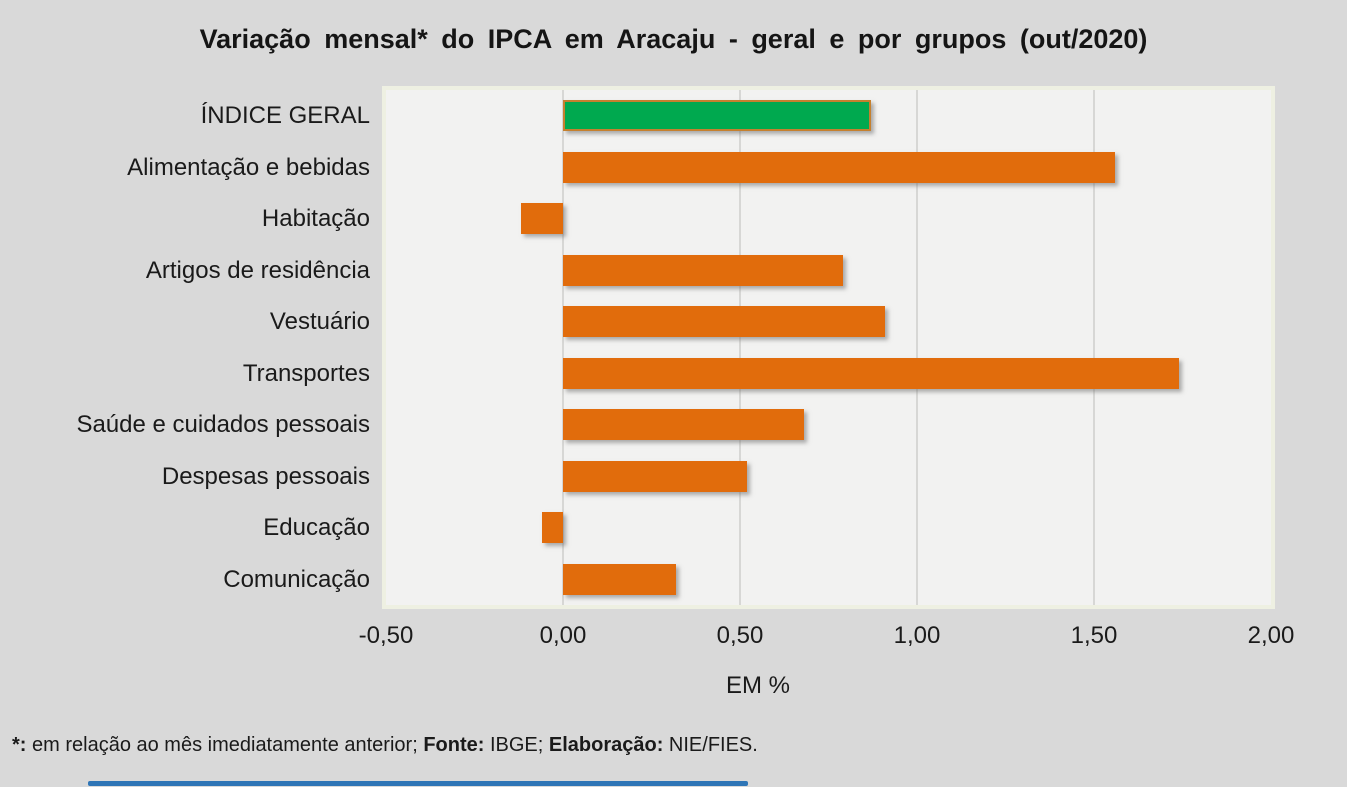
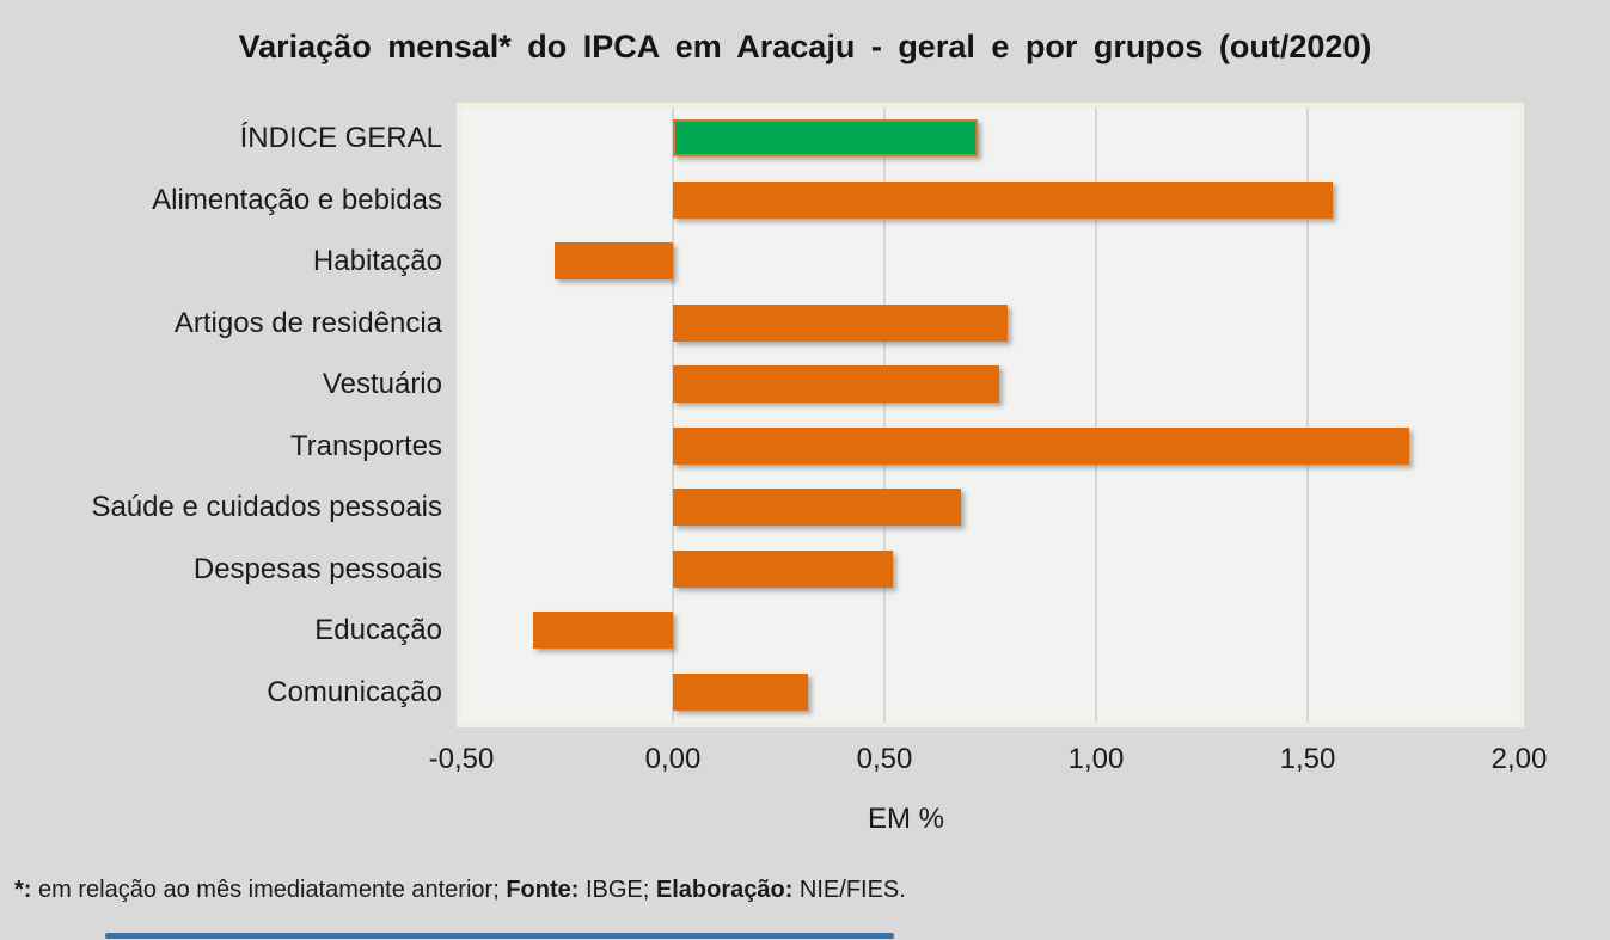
ÍNDICE GERAL: 0,87 -> 0,72
Habitação: -0,12 -> -0,28
Vestuário: 0,91 -> 0,77
Educação: -0,06 -> -0,33
